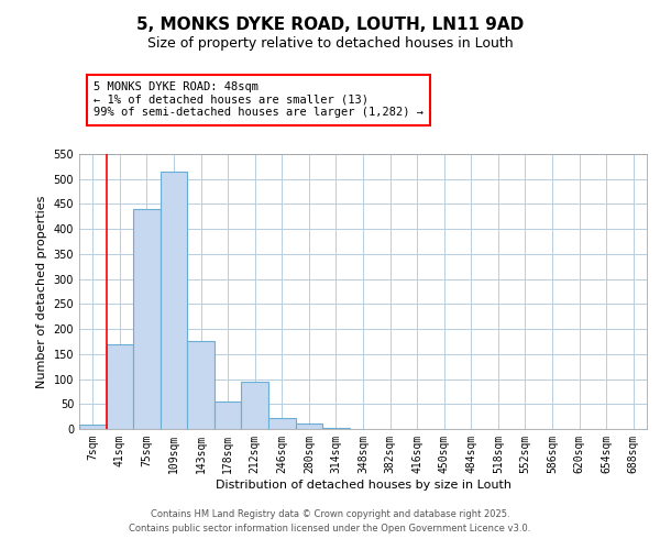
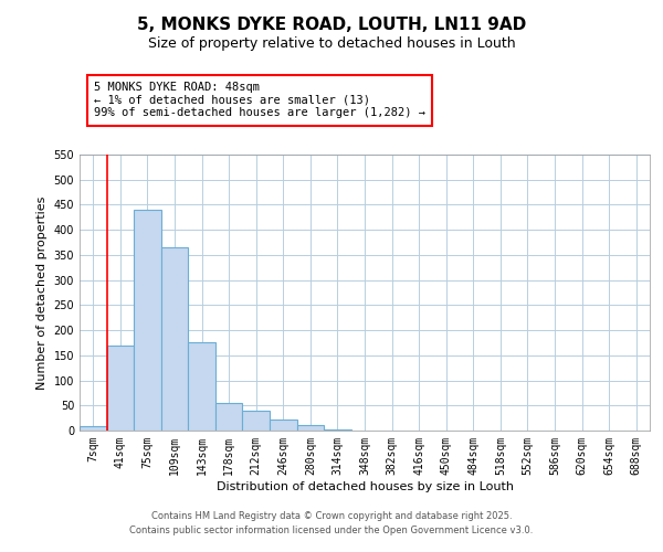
109sqm: 515 -> 365
212sqm: 95 -> 40
